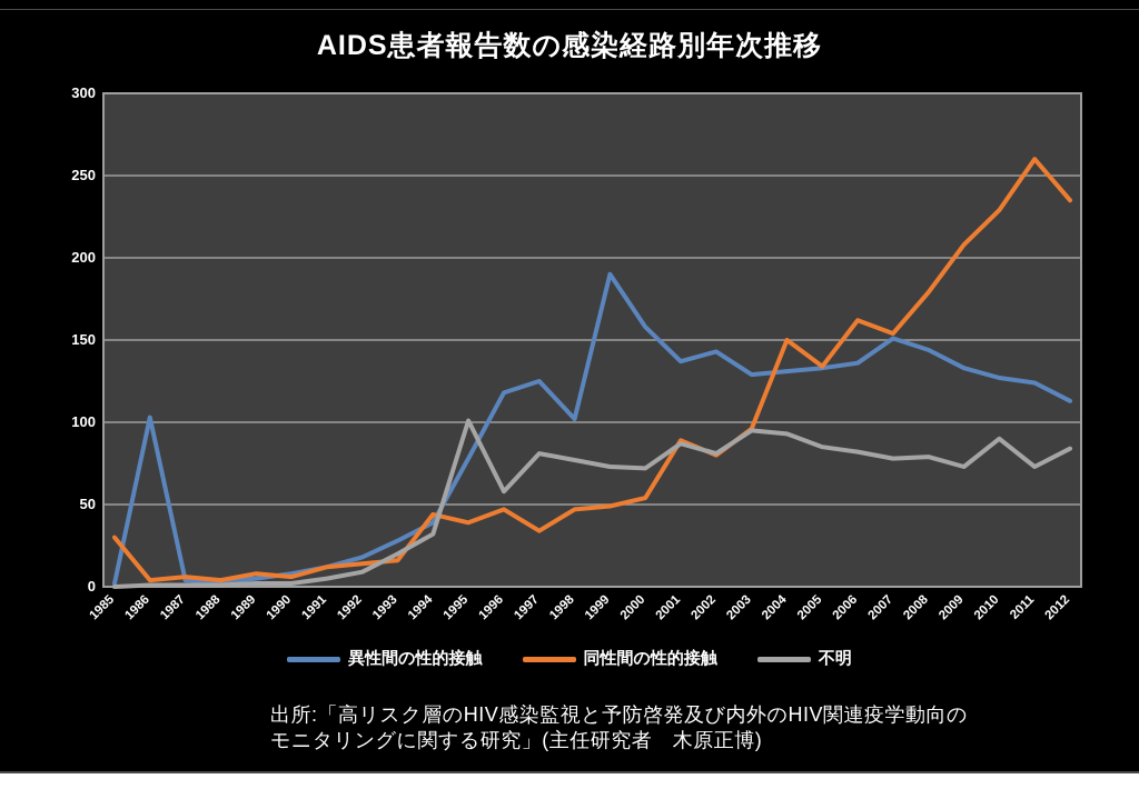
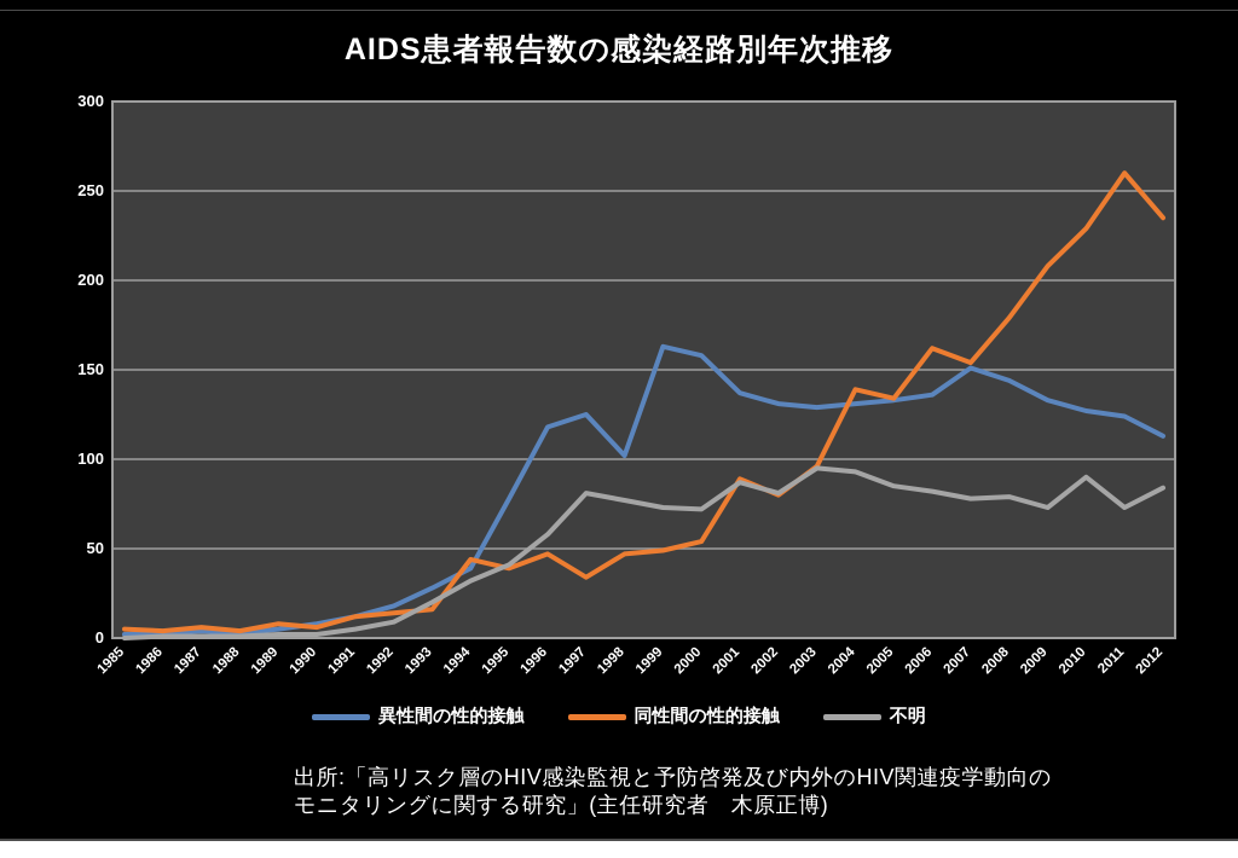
同性間の性的接触/1985: 30 -> 5
異性間の性的接触/1986: 103 -> 3
不明/1995: 101 -> 41
異性間の性的接触/1999: 190 -> 163
異性間の性的接触/2002: 143 -> 131
同性間の性的接触/2004: 150 -> 139
